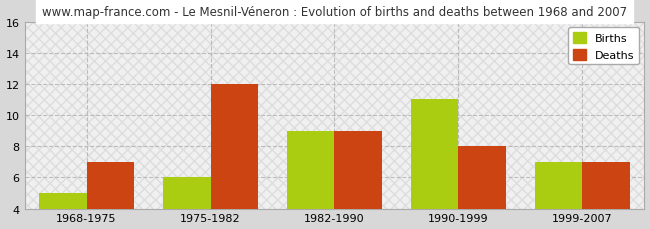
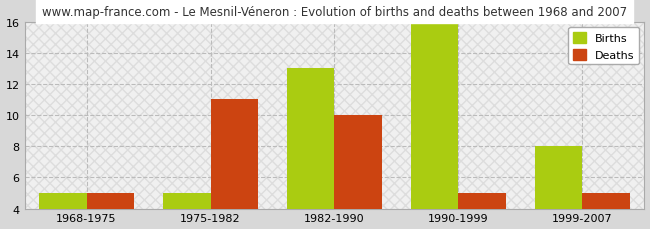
Deaths/1968-1975: 7 -> 5
Births/1975-1982: 6 -> 5
Deaths/1975-1982: 12 -> 11
Births/1982-1990: 9 -> 13
Deaths/1982-1990: 9 -> 10
Births/1990-1999: 11 -> 16
Deaths/1990-1999: 8 -> 5
Births/1999-2007: 7 -> 8
Deaths/1999-2007: 7 -> 5
